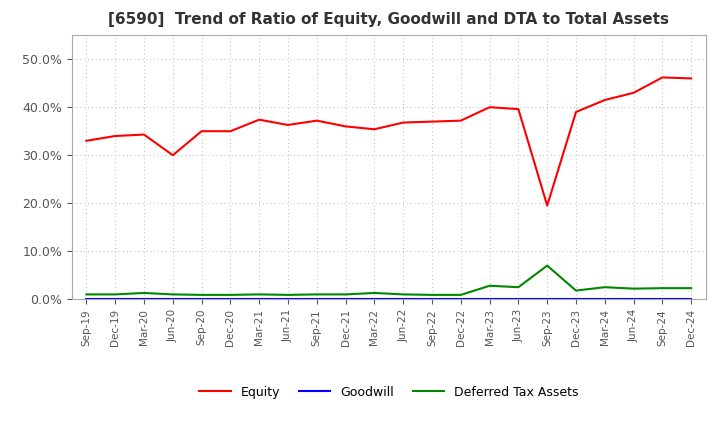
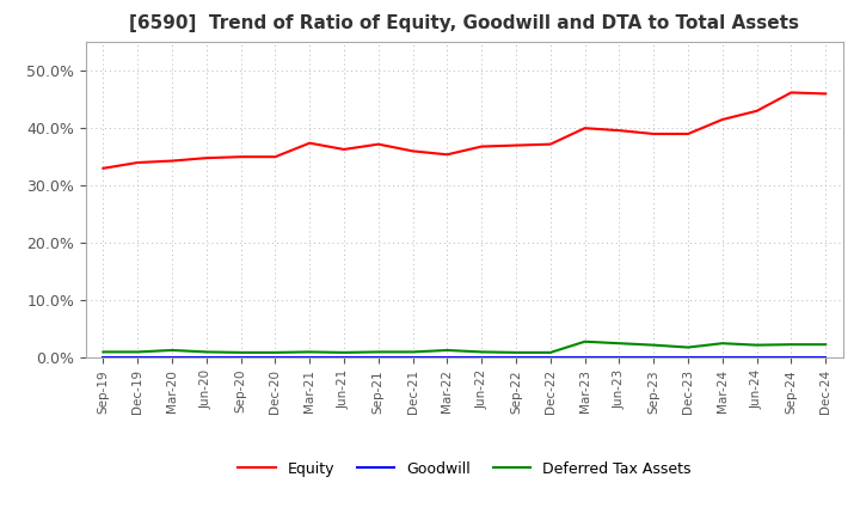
Equity/Jun-20: 30.0% -> 34.8%
Equity/Sep-23: 19.5% -> 39.0%
Deferred Tax Assets/Sep-23: 7.0% -> 2.2%
